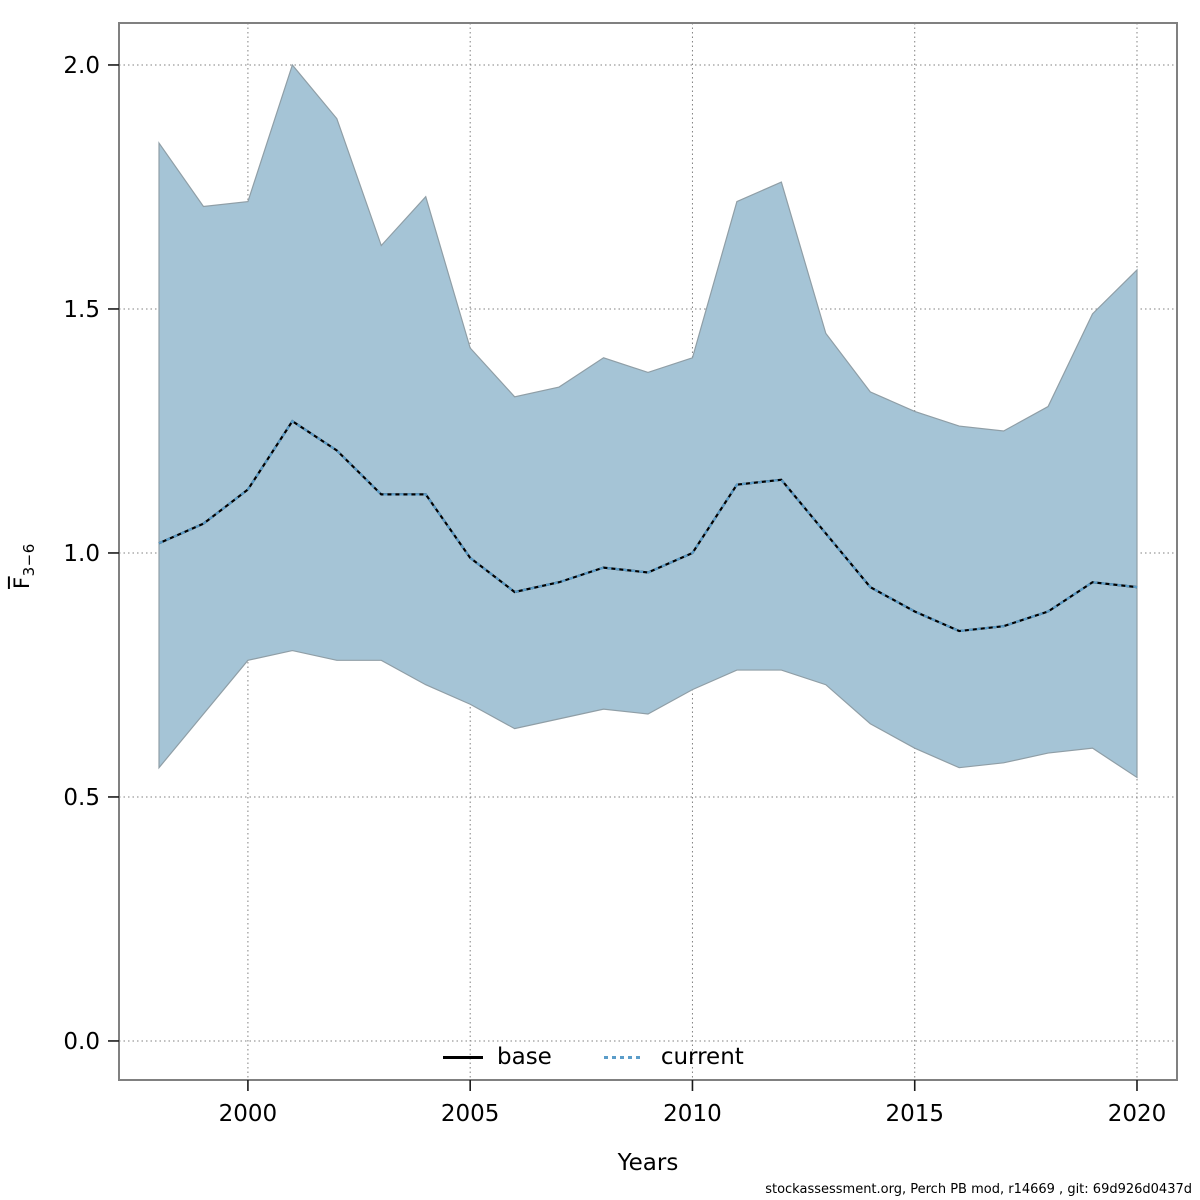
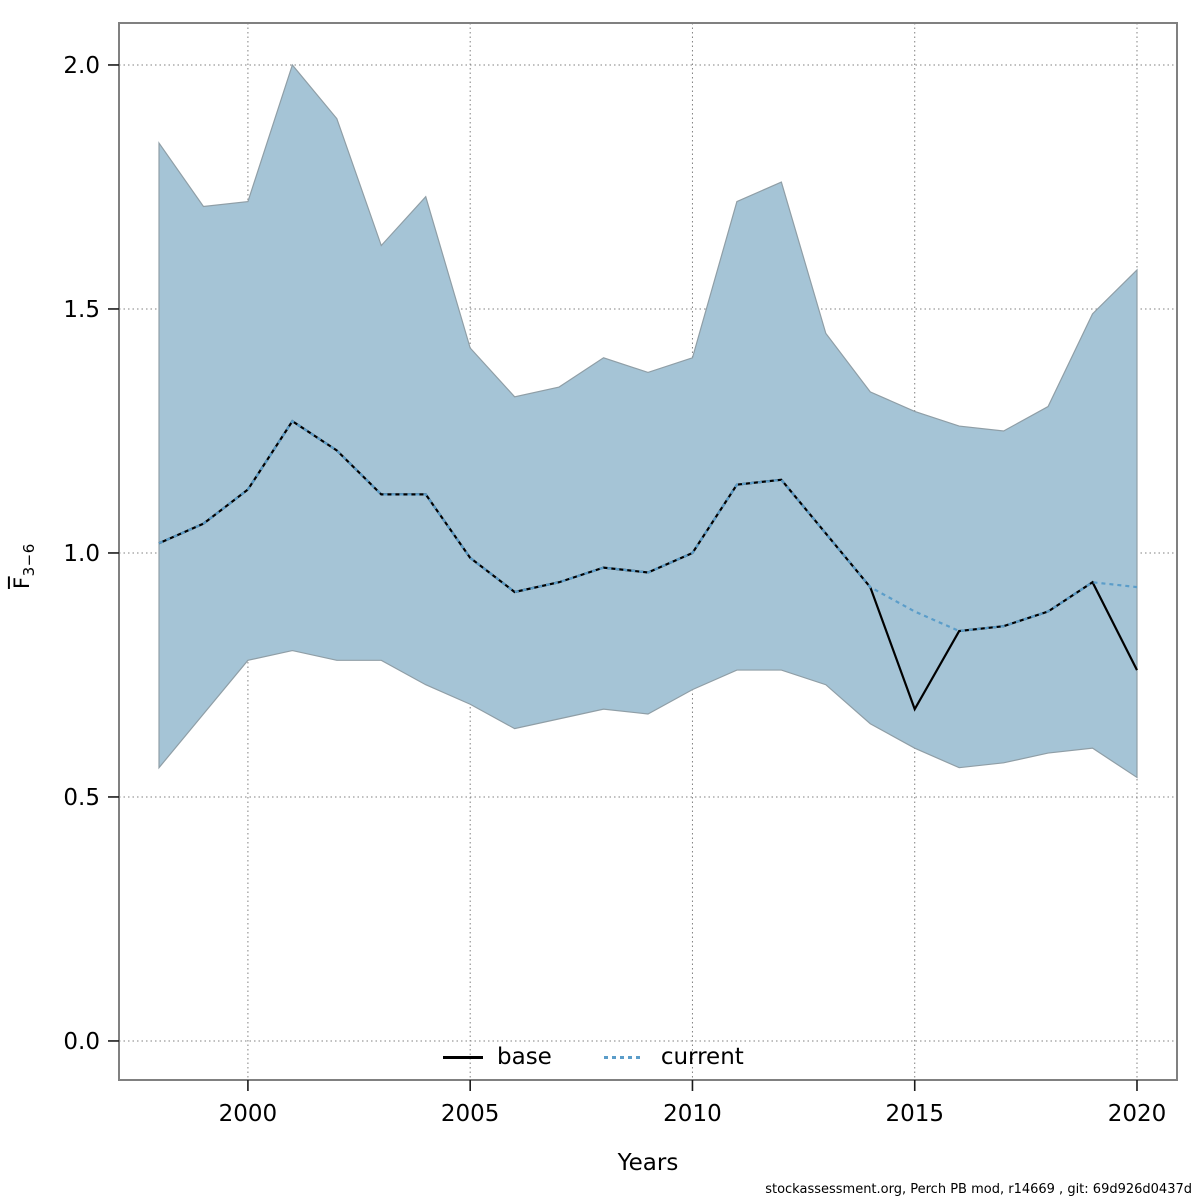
base/2015: 0.88 -> 0.68
base/2020: 0.93 -> 0.76
